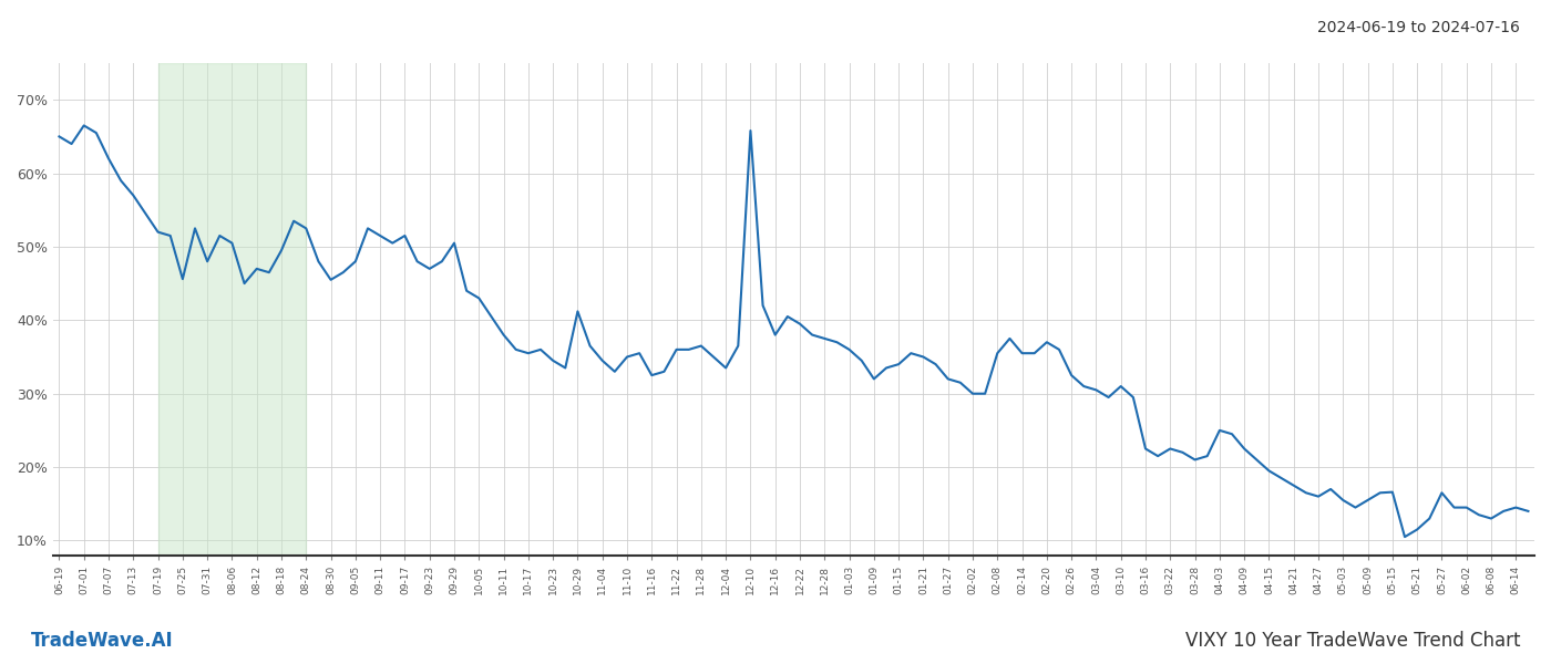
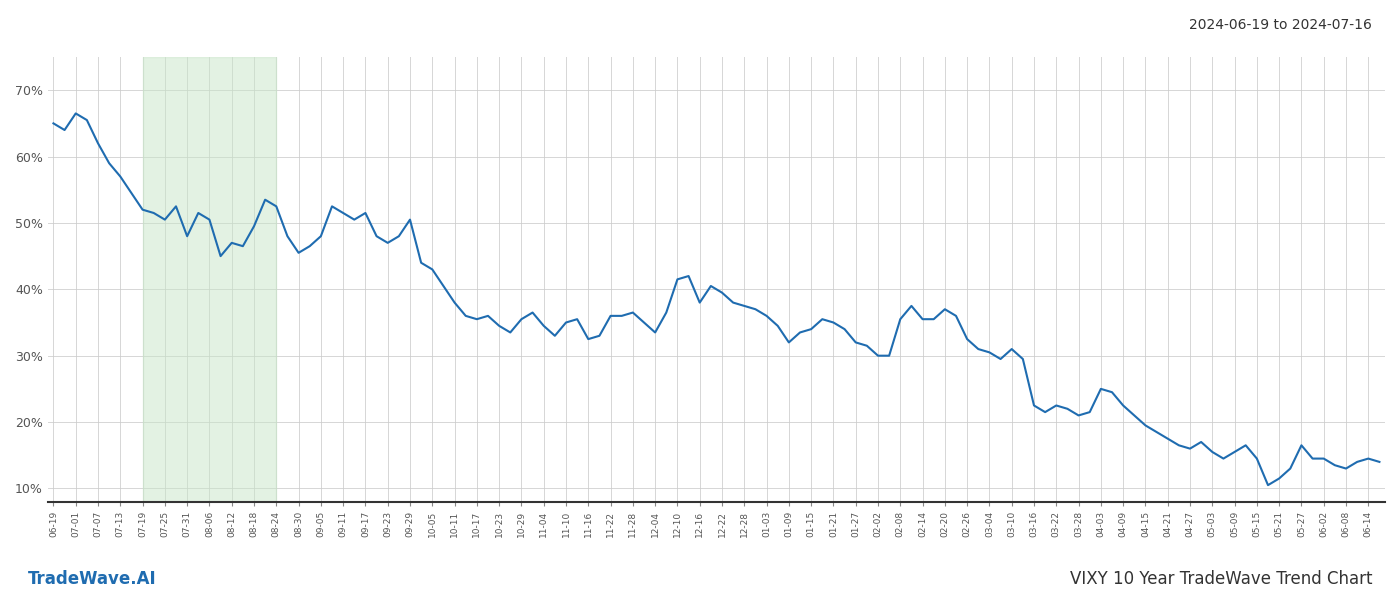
07-25: 45.6% -> 50.5%
10-29: 41.2% -> 35.5%
12-10: 65.8% -> 41.5%
05-15: 16.6% -> 14.5%
